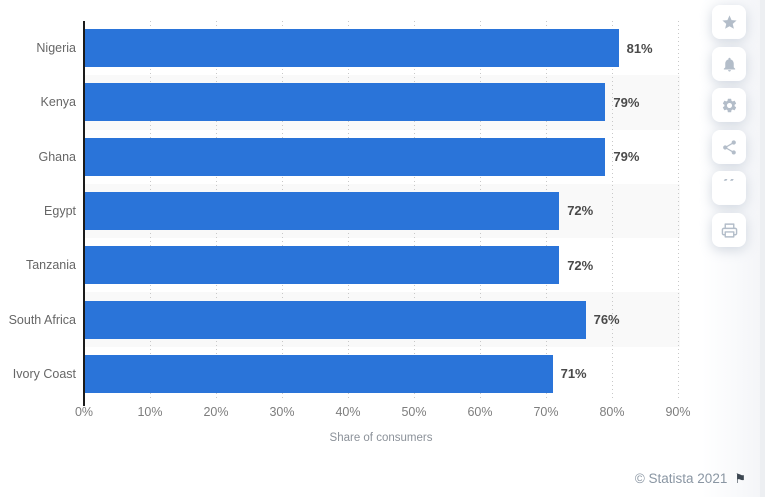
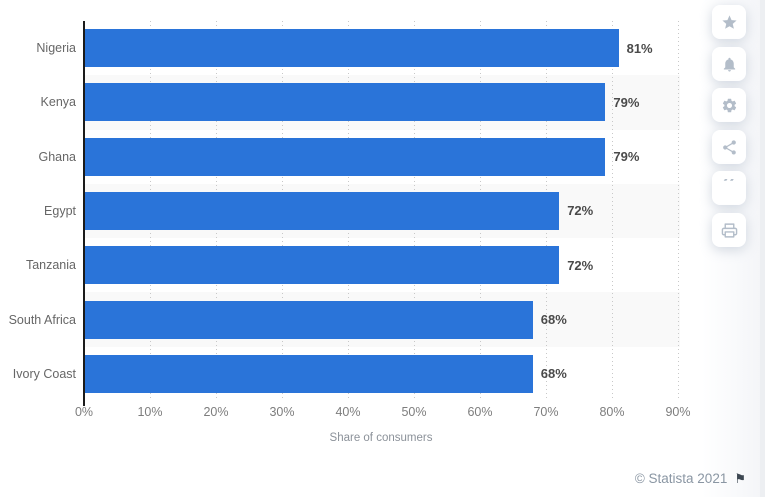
South Africa: 76% -> 68%
Ivory Coast: 71% -> 68%
